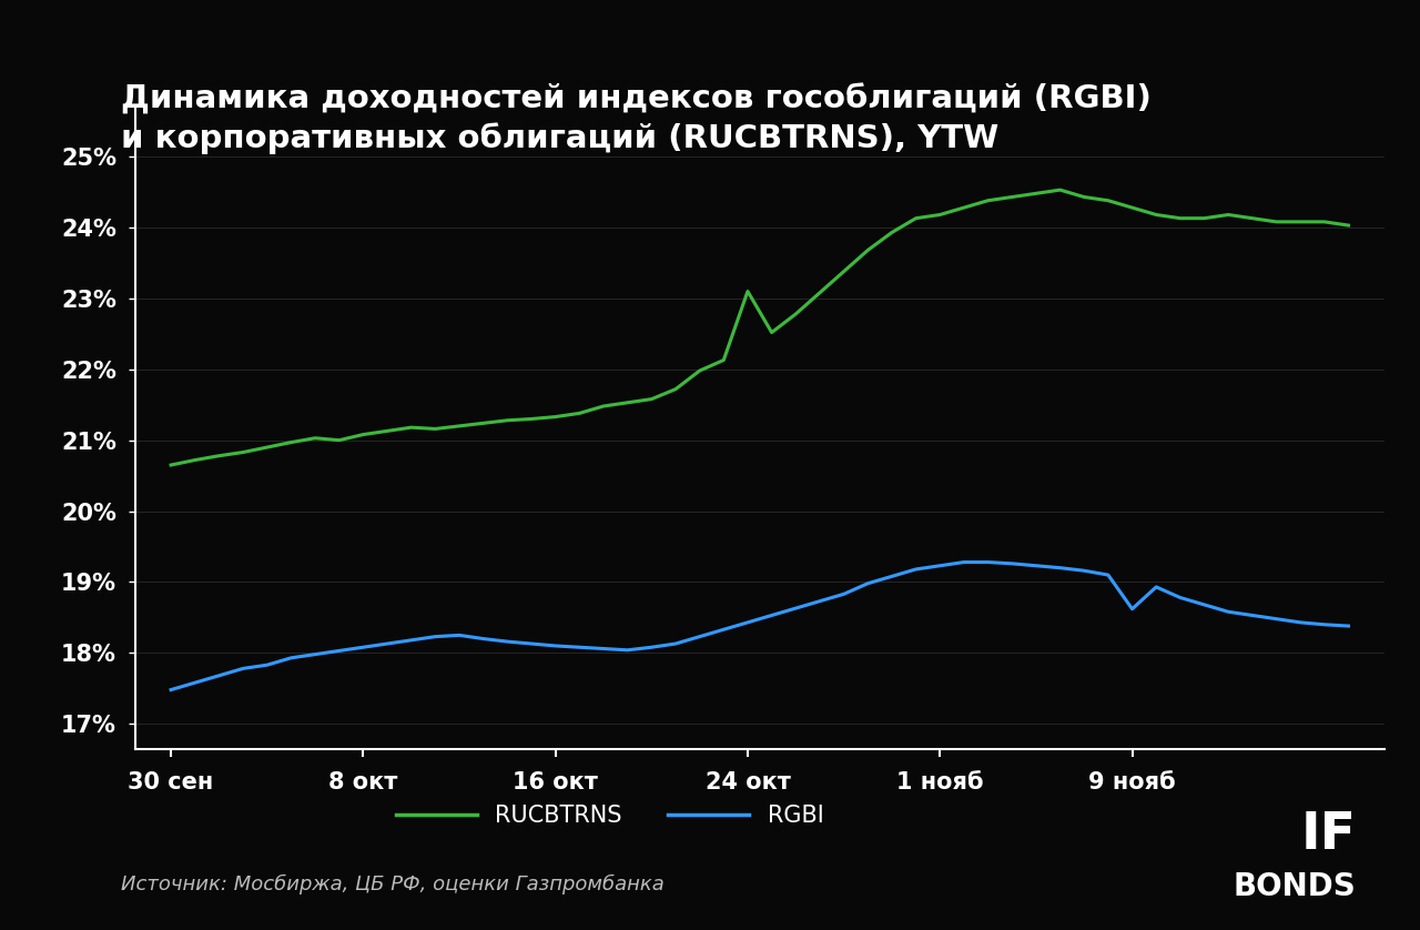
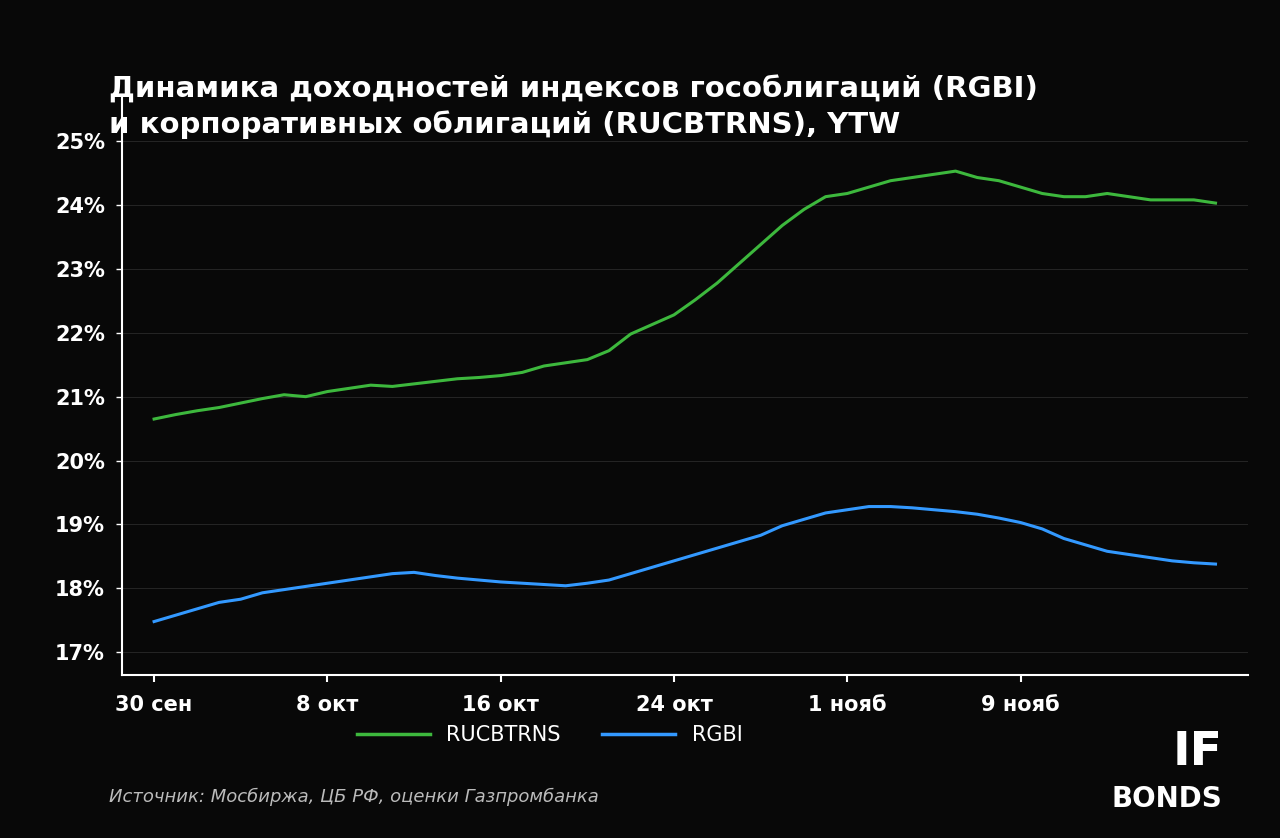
RUCBTRNS/24 окт: 23.10% -> 22.28%
RGBI/9 нояб: 18.62% -> 19.03%
